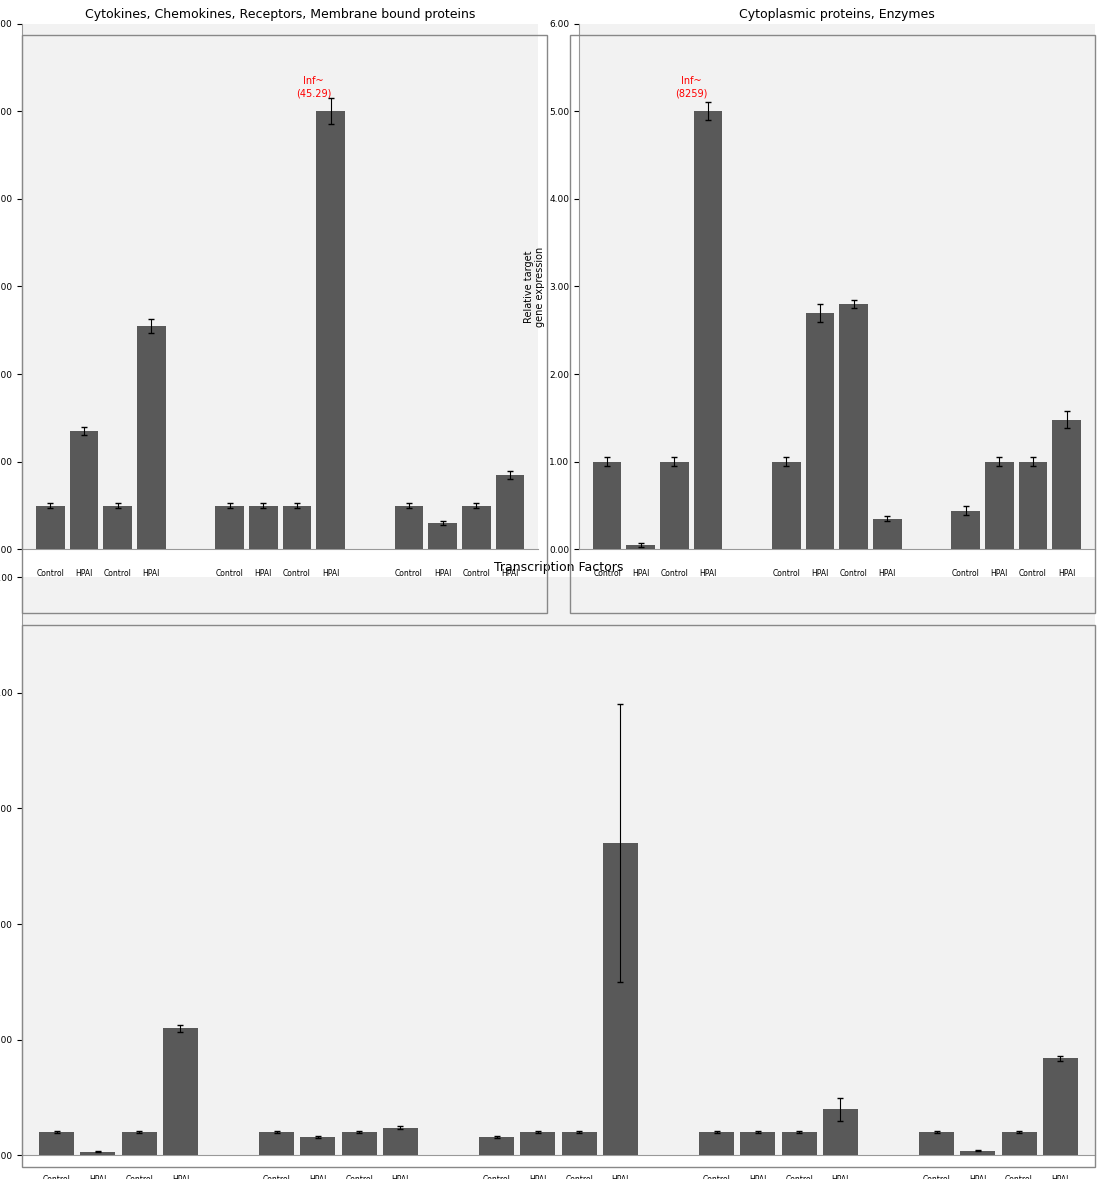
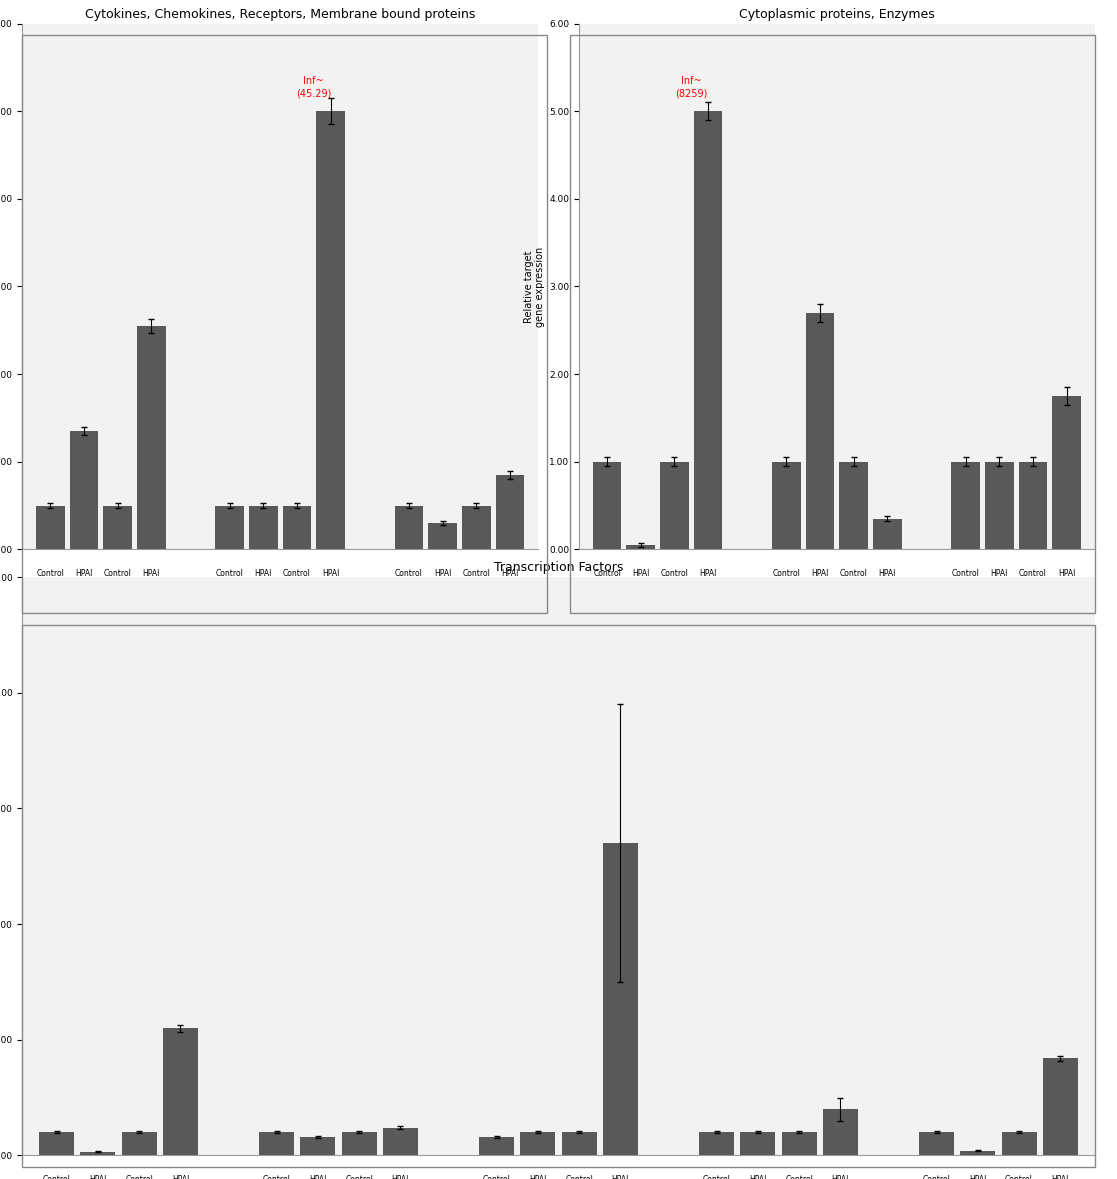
Cytoplasmic proteins, Enzymes/Control Day4: 2.80 -> 1.00
Cytoplasmic proteins, Enzymes/Control Day1: 0.44 -> 1.00
Cytoplasmic proteins, Enzymes/HPAI Day6: 1.48 -> 1.75
